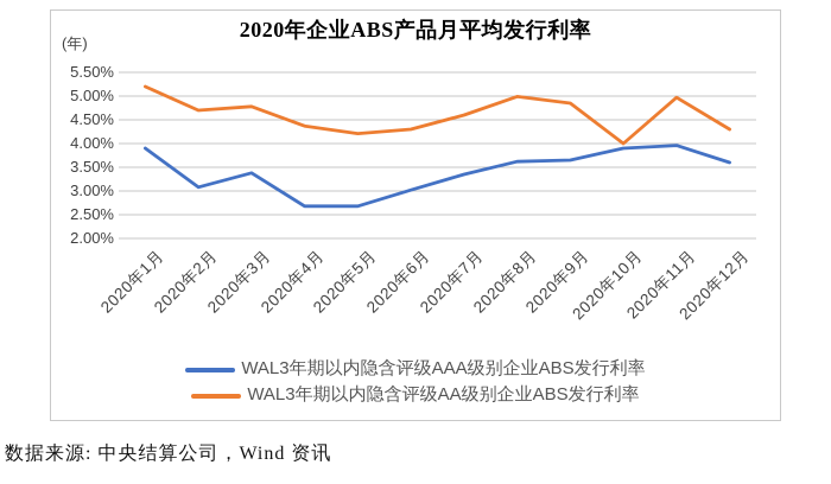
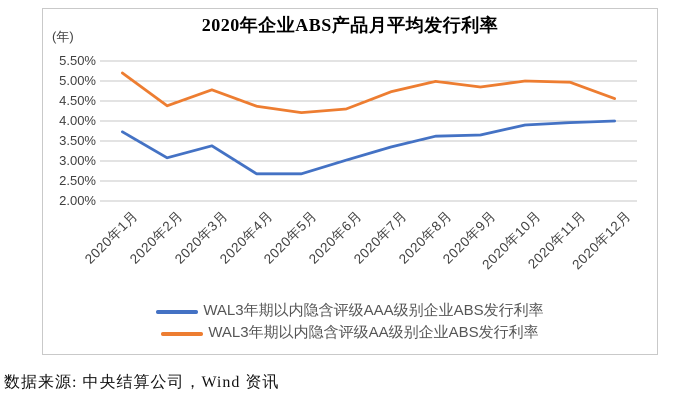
WAL3年期以内隐含评级AAA级别企业ABS发行利率/2020年1月: 3.9% -> 3.7%
WAL3年期以内隐含评级AA级别企业ABS发行利率/2020年2月: 4.7% -> 4.4%
WAL3年期以内隐含评级AA级别企业ABS发行利率/2020年7月: 4.6% -> 4.7%
WAL3年期以内隐含评级AA级别企业ABS发行利率/2020年10月: 4.0% -> 5.0%
WAL3年期以内隐含评级AAA级别企业ABS发行利率/2020年12月: 3.6% -> 4.0%
WAL3年期以内隐含评级AA级别企业ABS发行利率/2020年12月: 4.3% -> 4.6%
